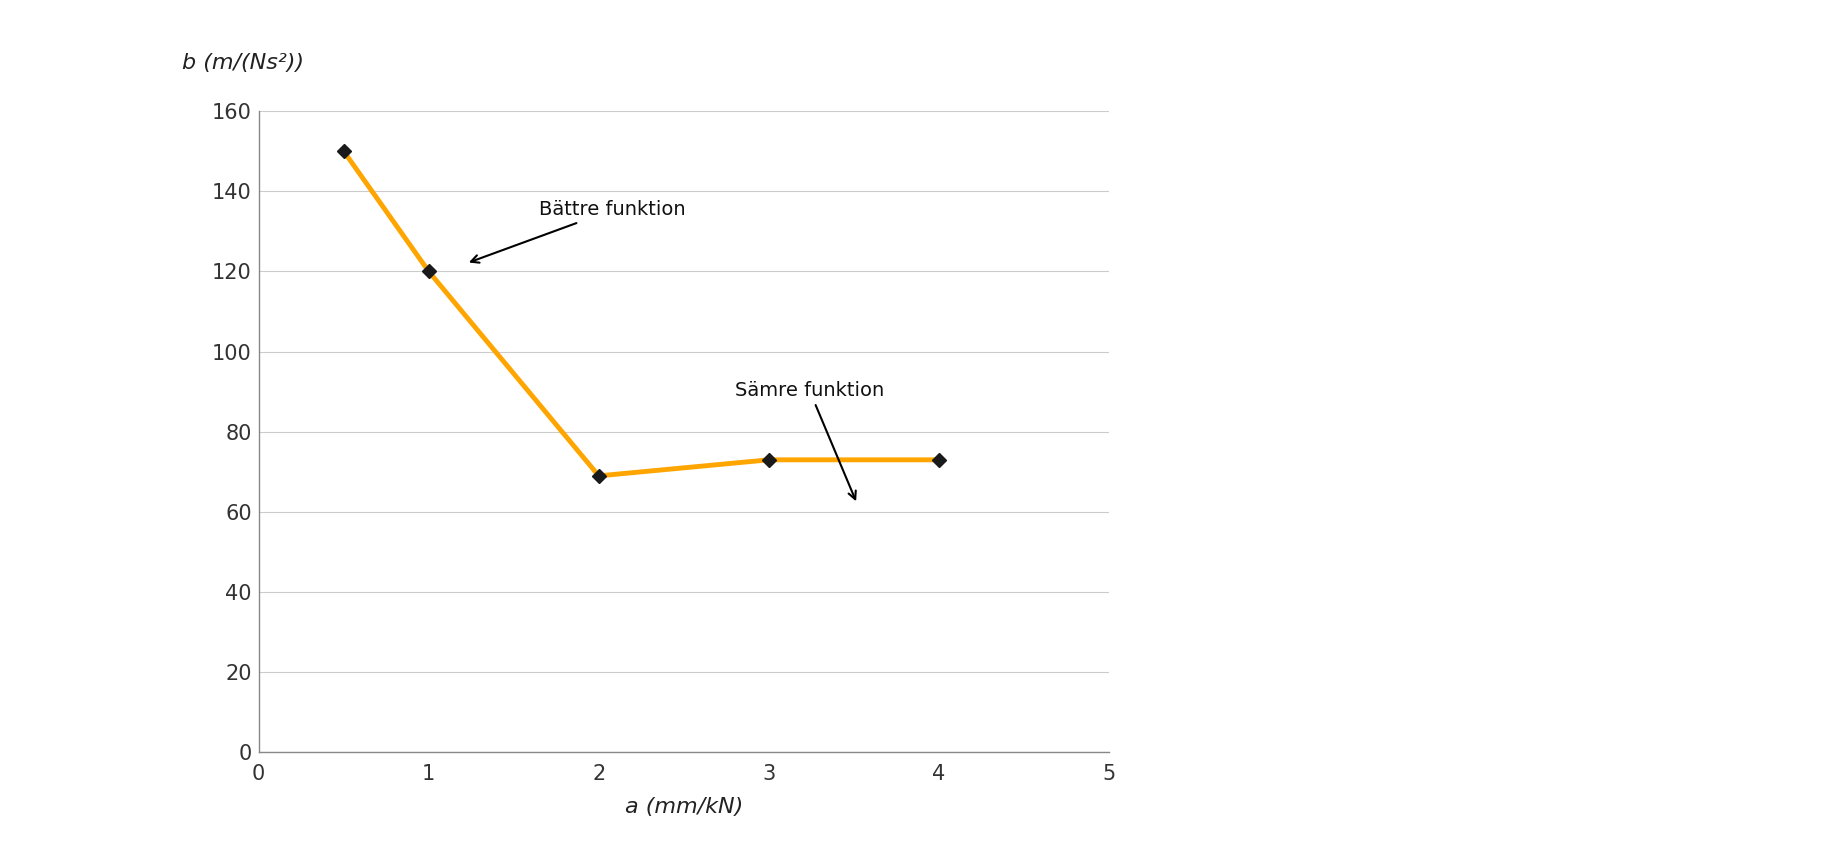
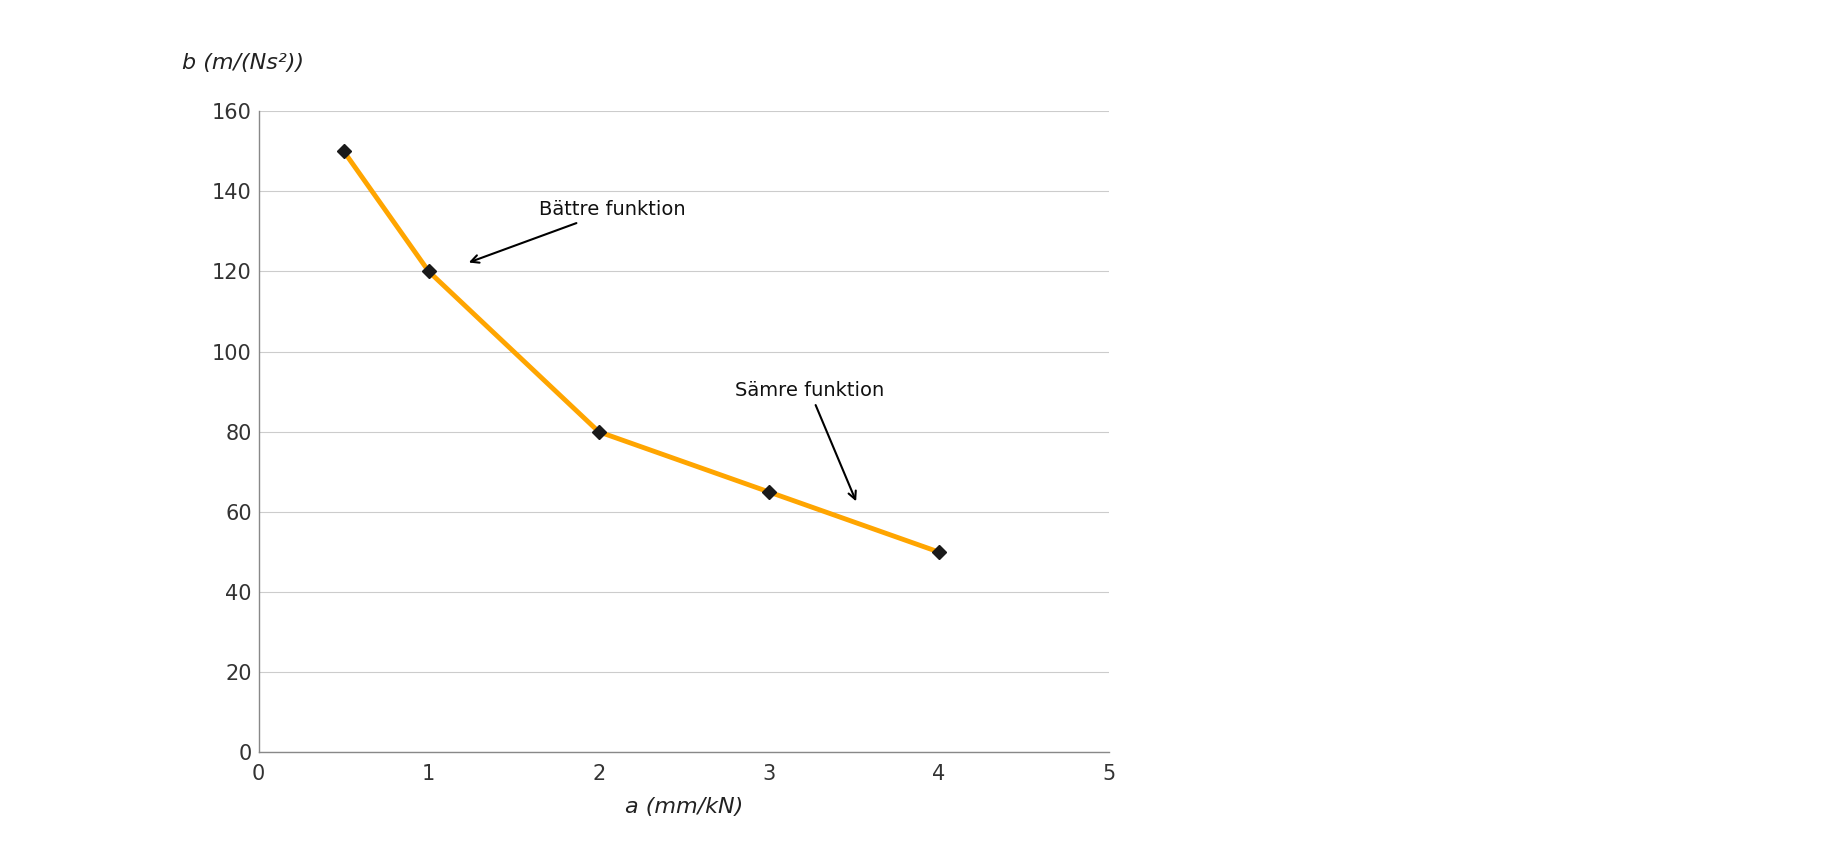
2: 69 -> 80
3: 73 -> 65
4: 73 -> 50
